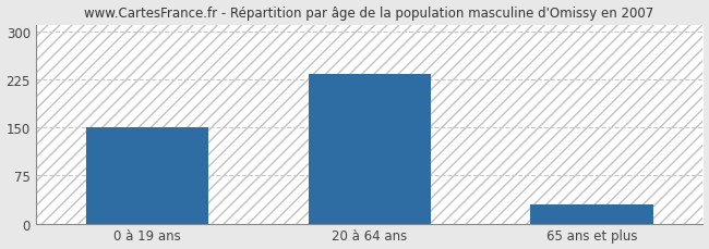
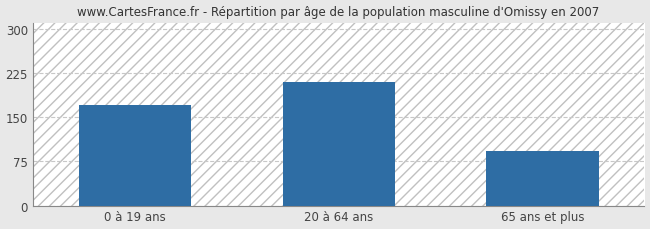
0 à 19 ans: 150 -> 170
20 à 64 ans: 233 -> 210
65 ans et plus: 30 -> 92
